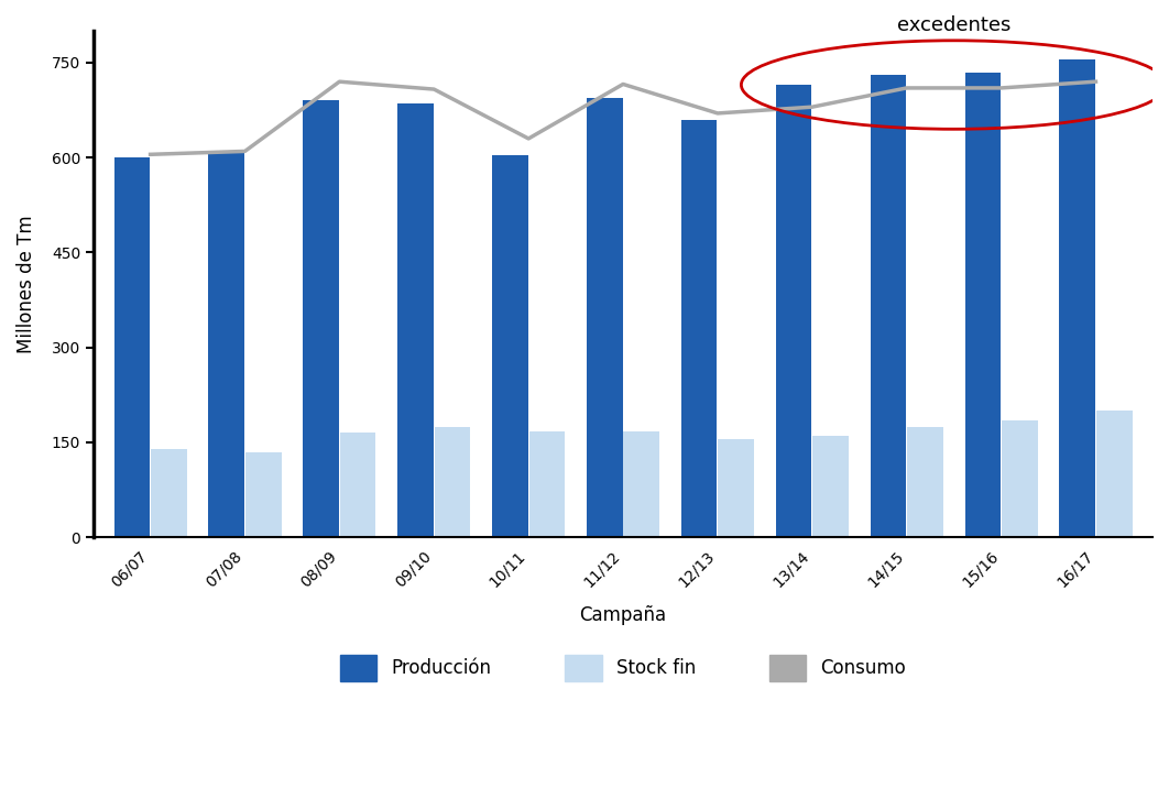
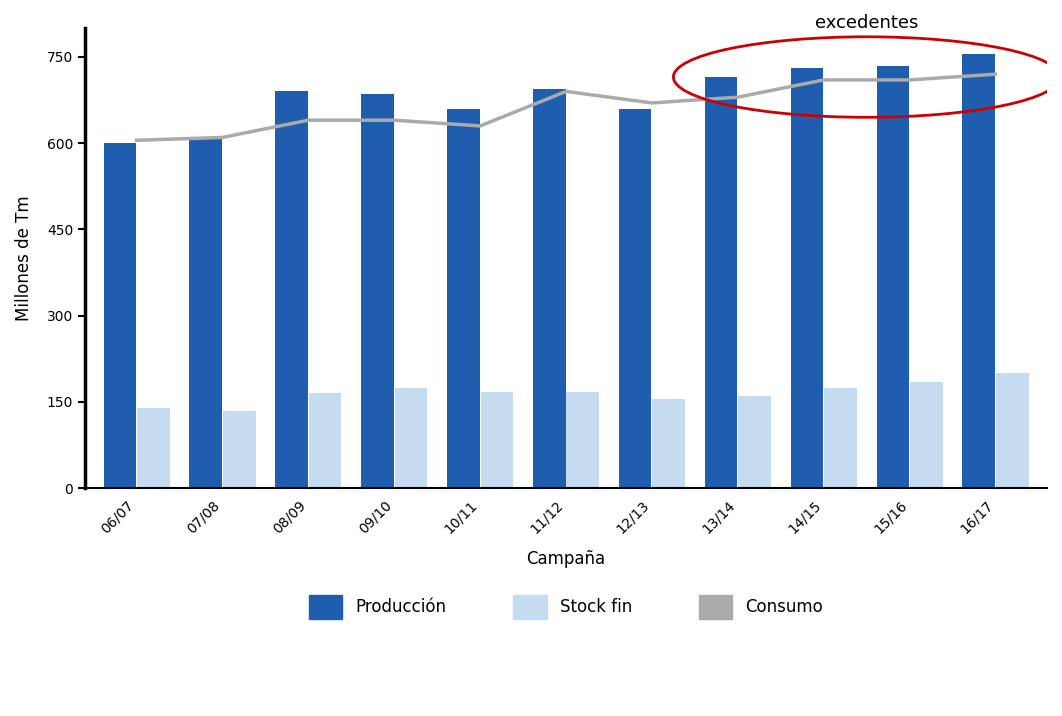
Consumo/08/09: 720 -> 640
Consumo/09/10: 708 -> 640
Producción/10/11: 604 -> 660
Consumo/11/12: 716 -> 690
